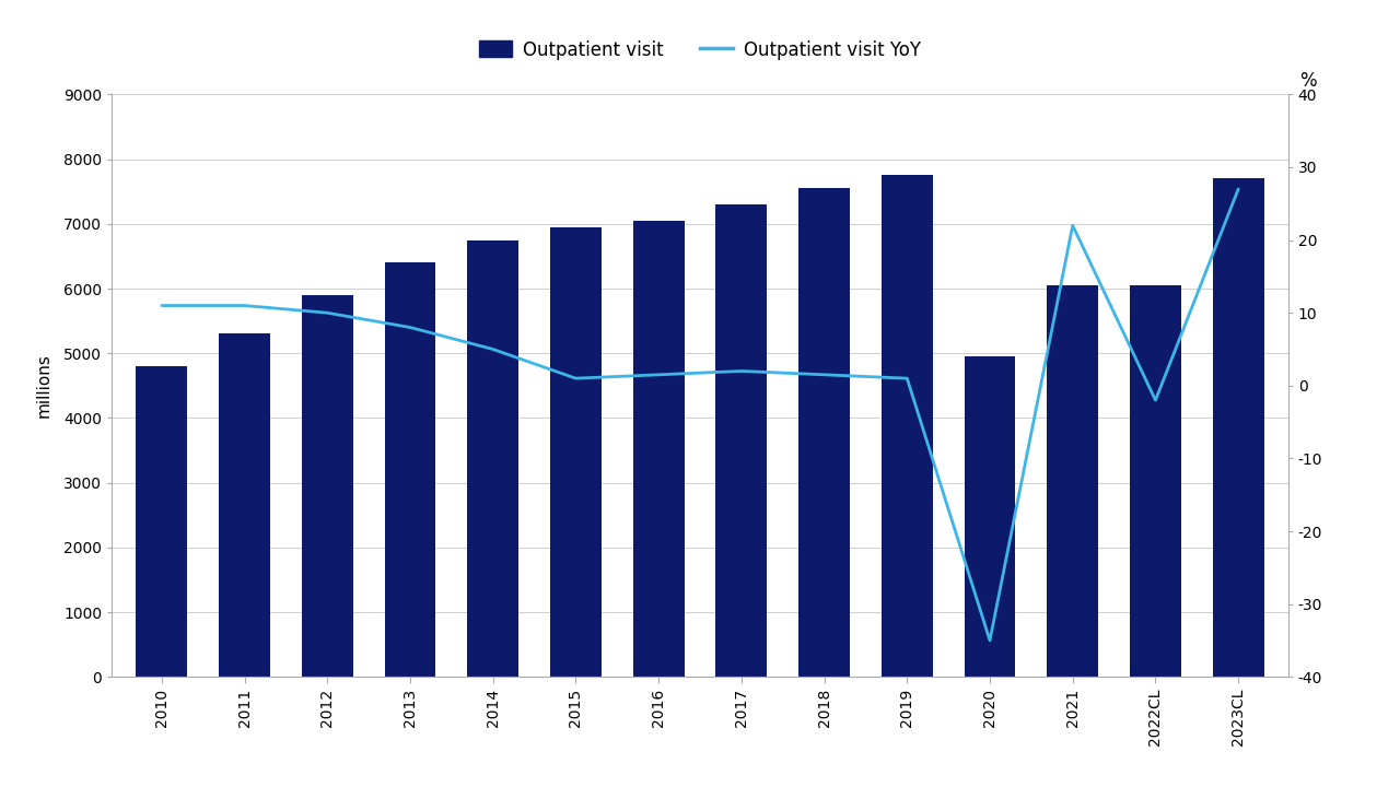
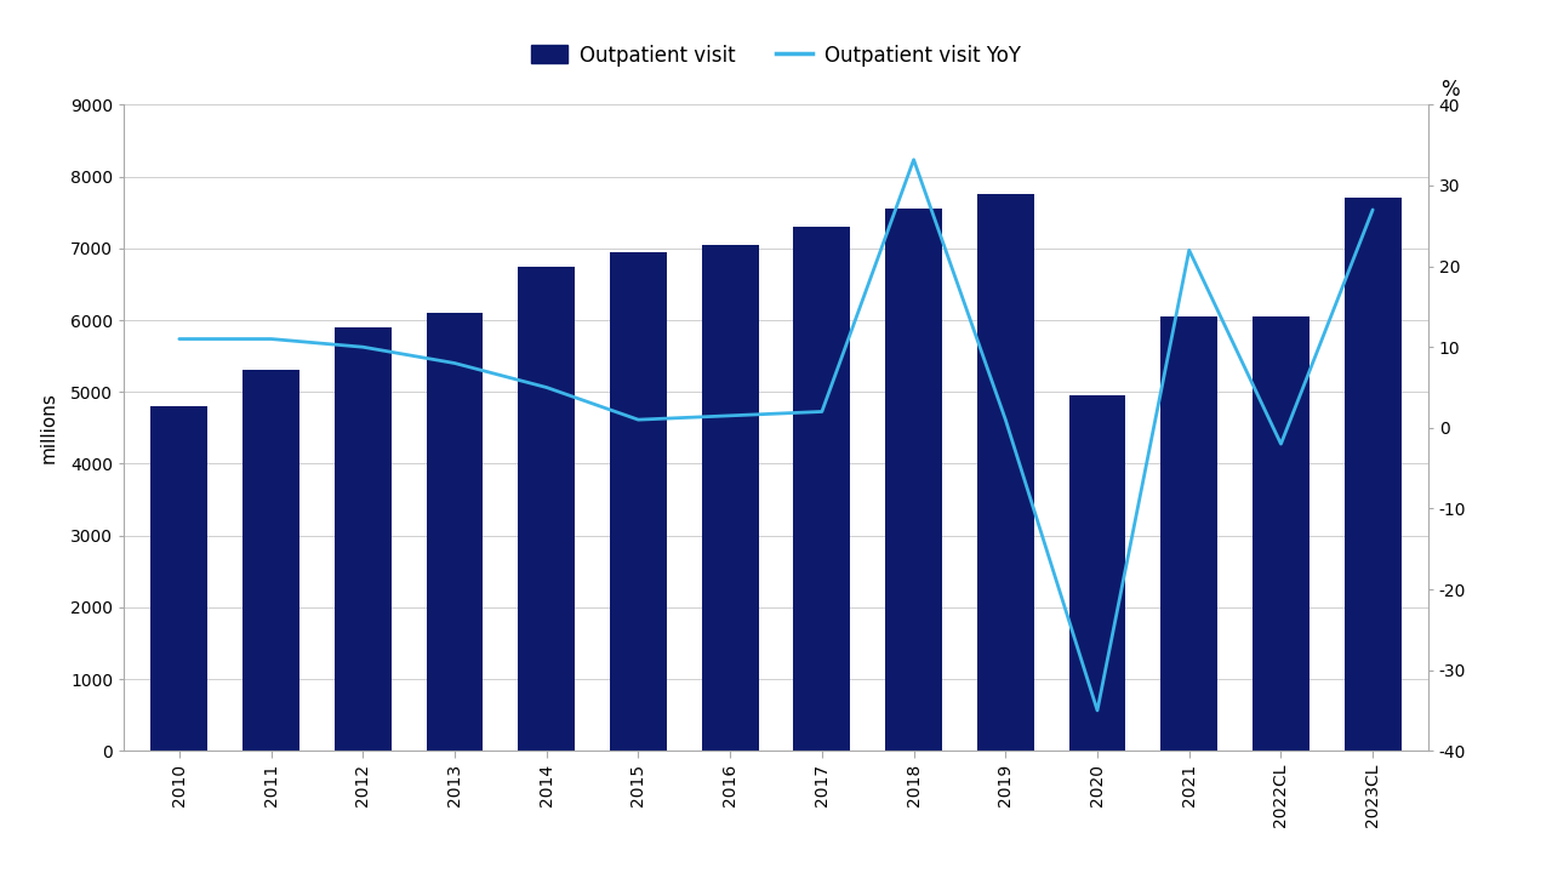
Outpatient visit/2013: 6400 -> 6100
Outpatient visit YoY/2018: 1.5 -> 33.2
